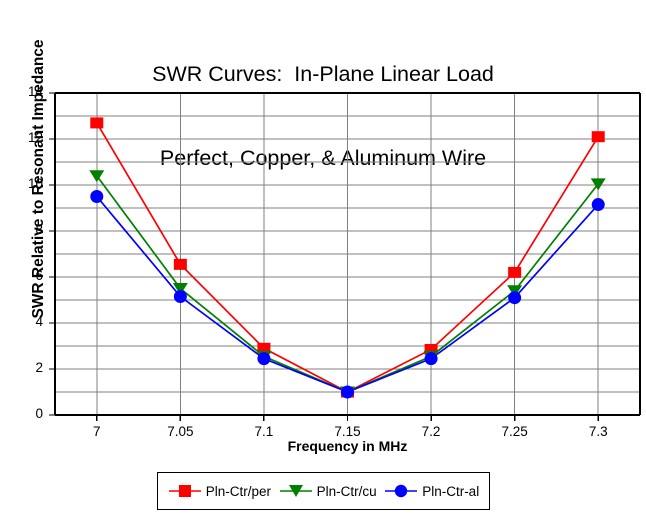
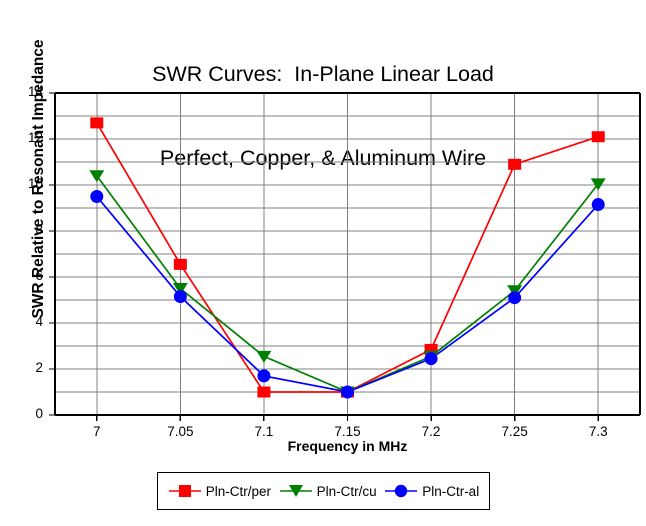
Pln-Ctr/per/7.1: 2.9 -> 1.0
Pln-Ctr-al/7.1: 2.5 -> 1.7
Pln-Ctr/per/7.25: 6.2 -> 10.9
